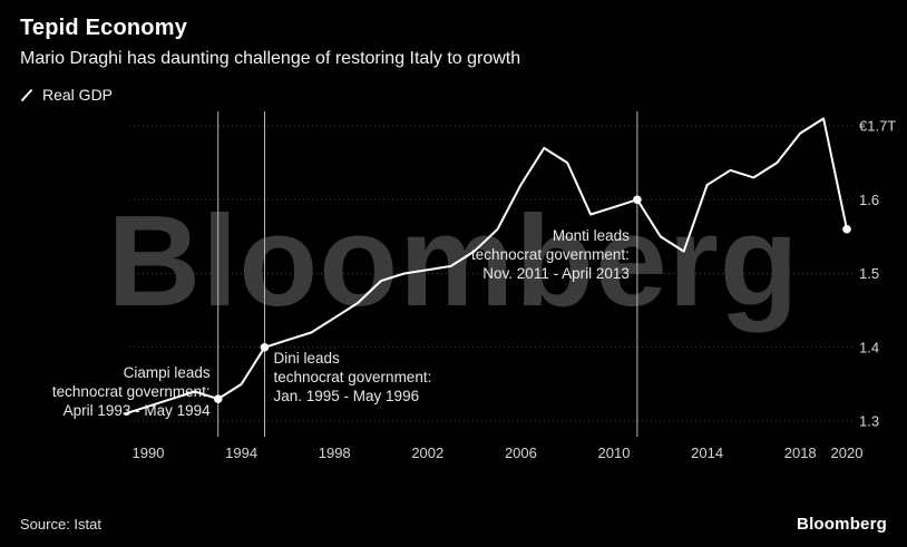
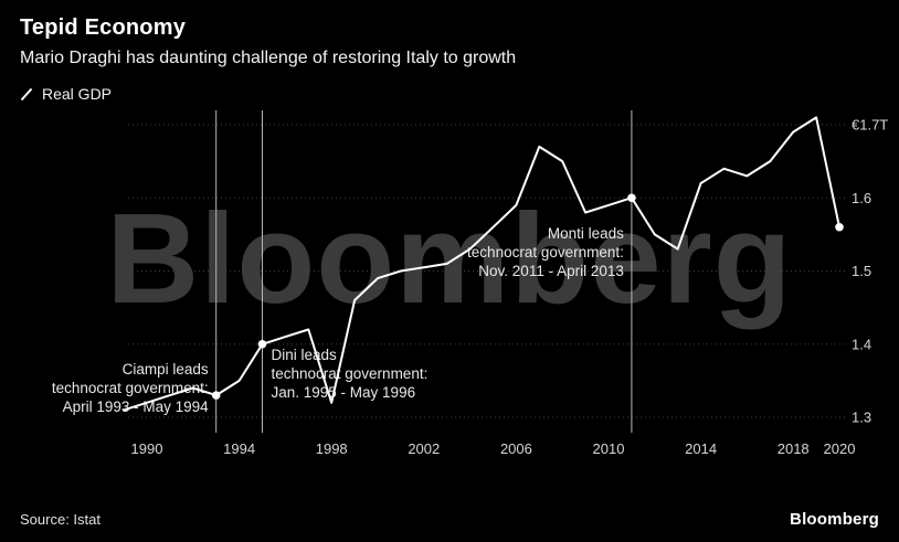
1998: 1.44 -> 1.32
2006: 1.62 -> 1.59
